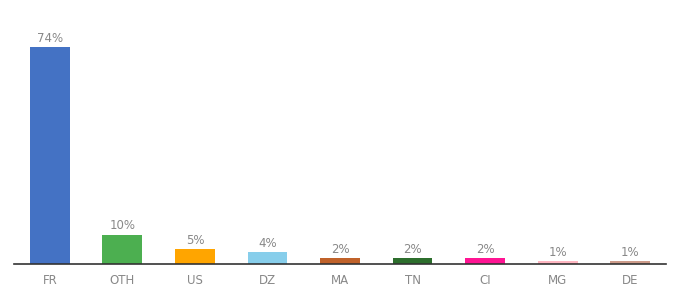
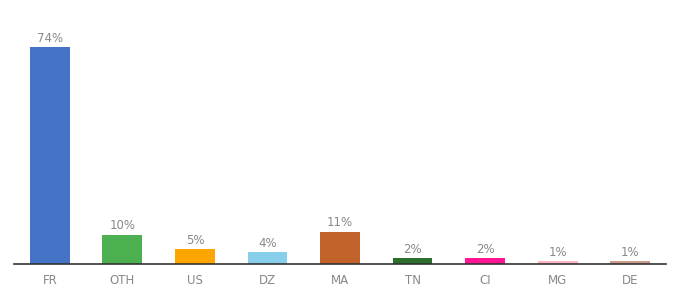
MA: 2% -> 11%
